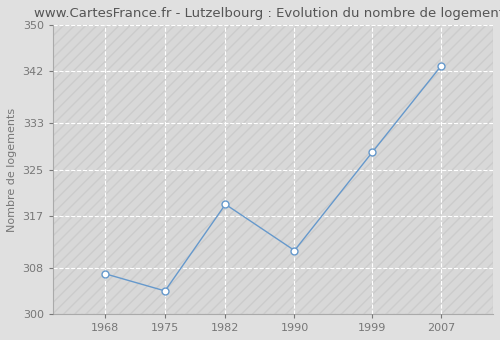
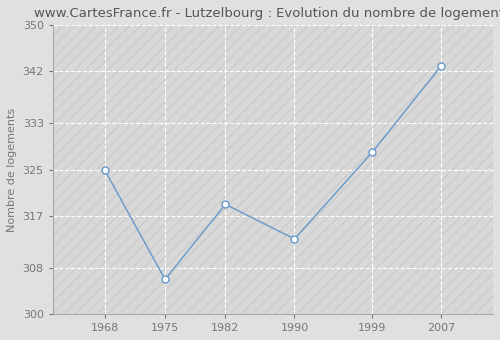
1968: 307 -> 325
1975: 304 -> 306
1990: 311 -> 313
